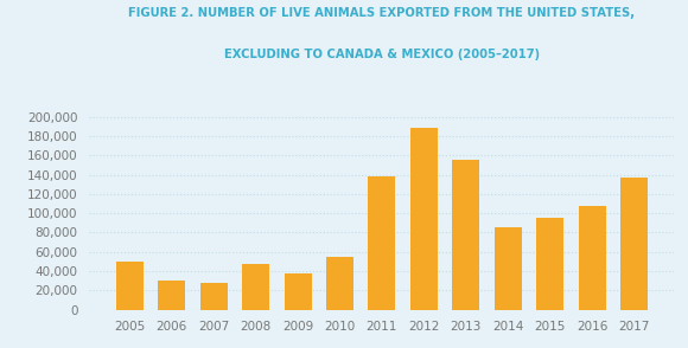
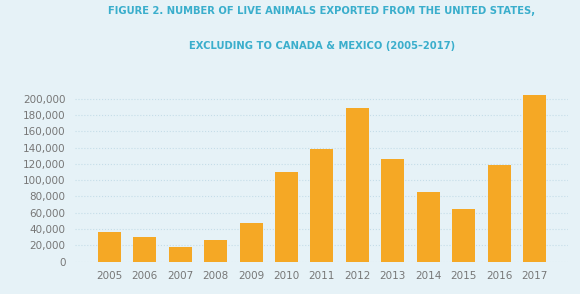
2005: 50,000 -> 36,000
2007: 28,000 -> 18,000
2008: 48,000 -> 26,000
2009: 37,000 -> 48,000
2010: 55,000 -> 110,000
2013: 155,000 -> 126,000
2015: 95,000 -> 64,000
2016: 108,000 -> 118,000
2017: 137,000 -> 204,000
